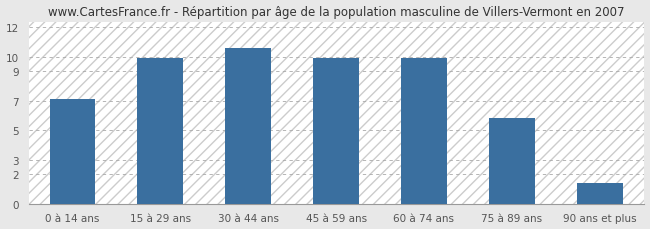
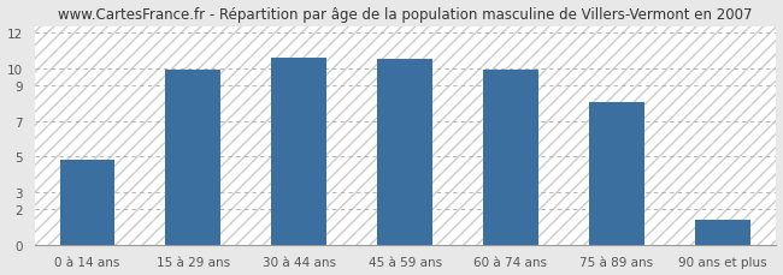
0 à 14 ans: 7.1 -> 4.8
45 à 59 ans: 9.9 -> 10.5
75 à 89 ans: 5.8 -> 8.1
